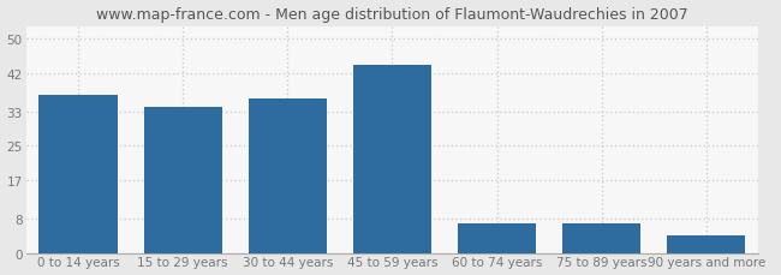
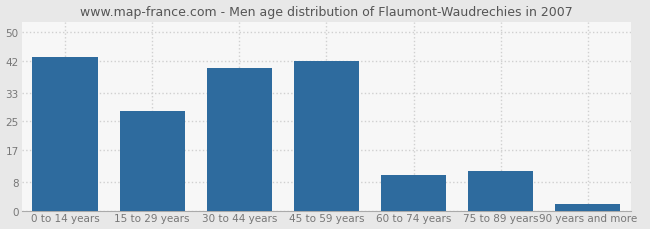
0 to 14 years: 37 -> 43
15 to 29 years: 34 -> 28
30 to 44 years: 36 -> 40
45 to 59 years: 44 -> 42
60 to 74 years: 7 -> 10
75 to 89 years: 7 -> 11
90 years and more: 4 -> 2
